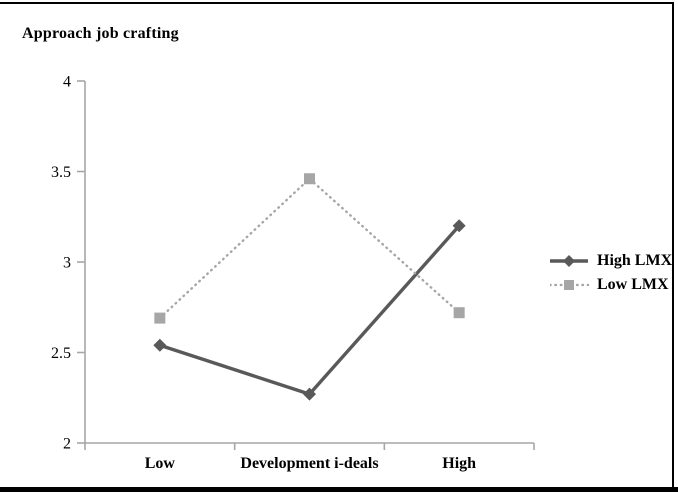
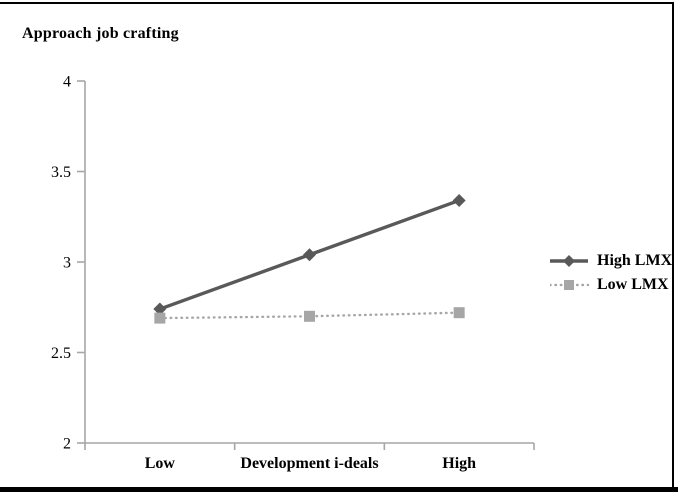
High LMX/Low: 2.54 -> 2.74
High LMX/Development i-deals: 2.27 -> 3.04
Low LMX/Development i-deals: 3.46 -> 2.70
High LMX/High: 3.20 -> 3.34
